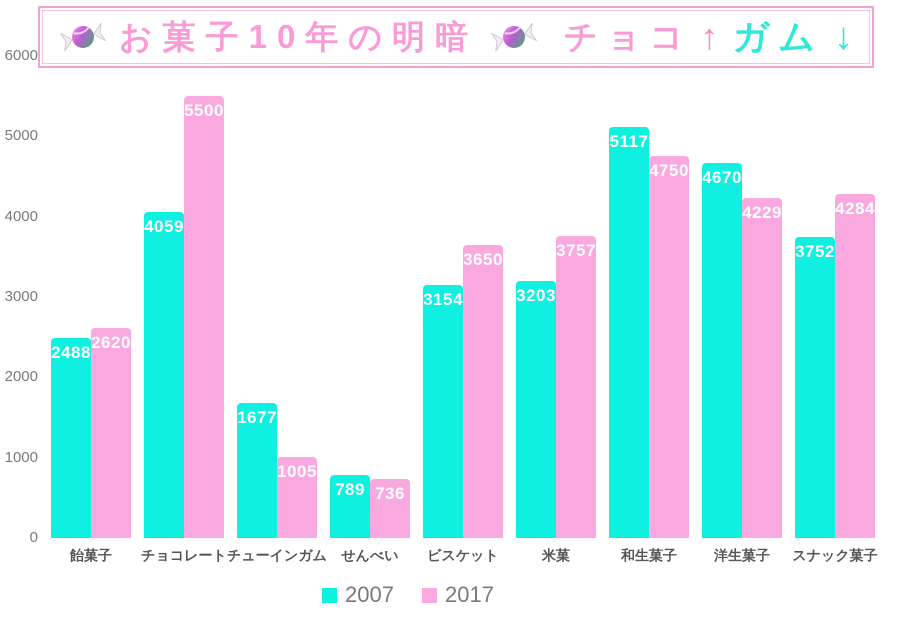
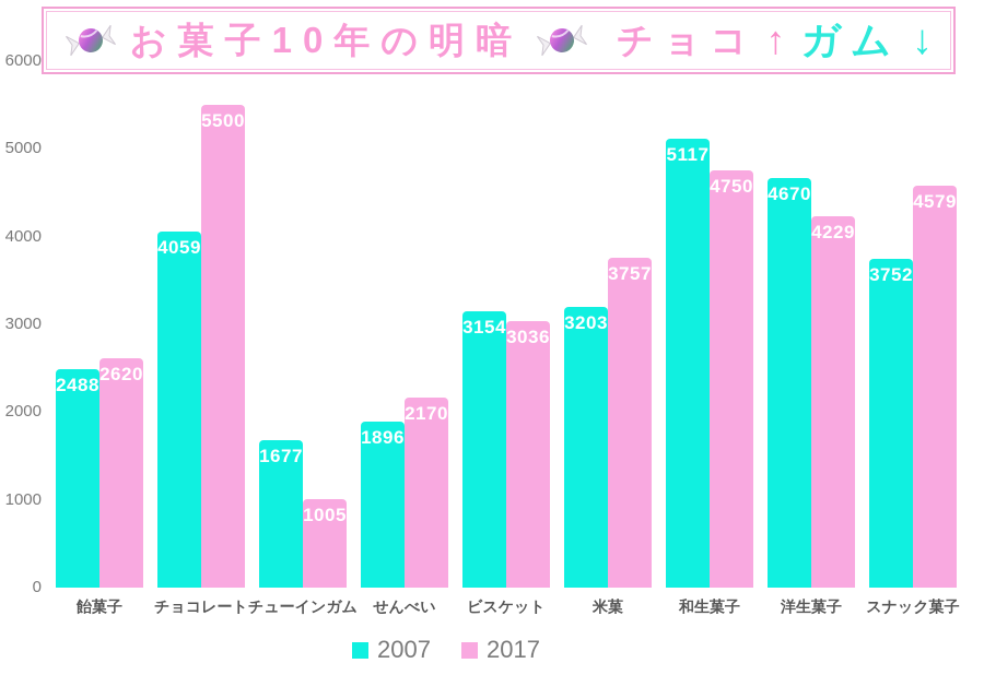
2007/せんべい: 789 -> 1896
2017/せんべい: 736 -> 2170
2017/ビスケット: 3650 -> 3036
2017/スナック菓子: 4284 -> 4579
